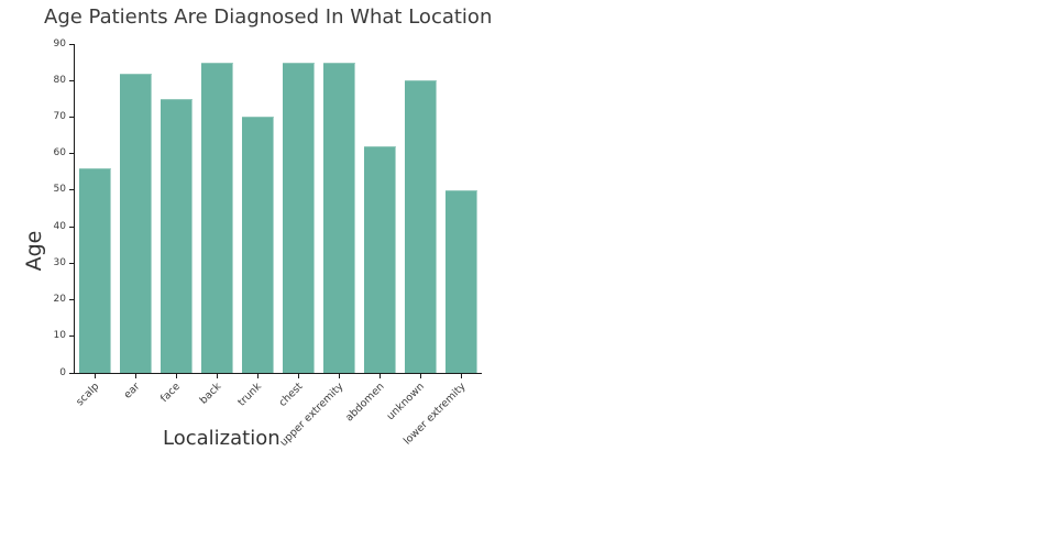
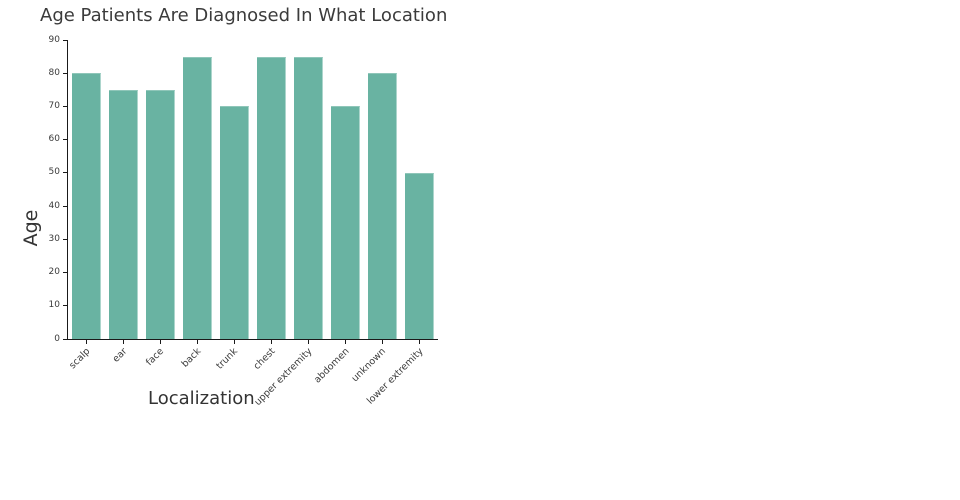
scalp: 56 -> 80
ear: 82 -> 75
abdomen: 62 -> 70
